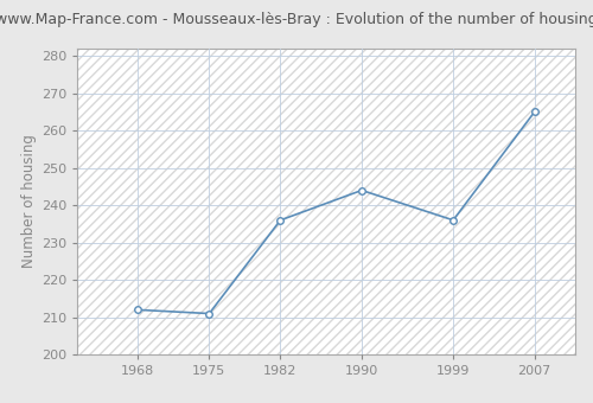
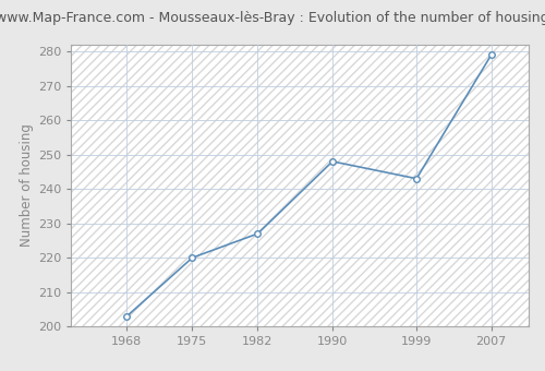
1968: 212 -> 203
1975: 211 -> 220
1982: 236 -> 227
1990: 244 -> 248
1999: 236 -> 243
2007: 265 -> 279
